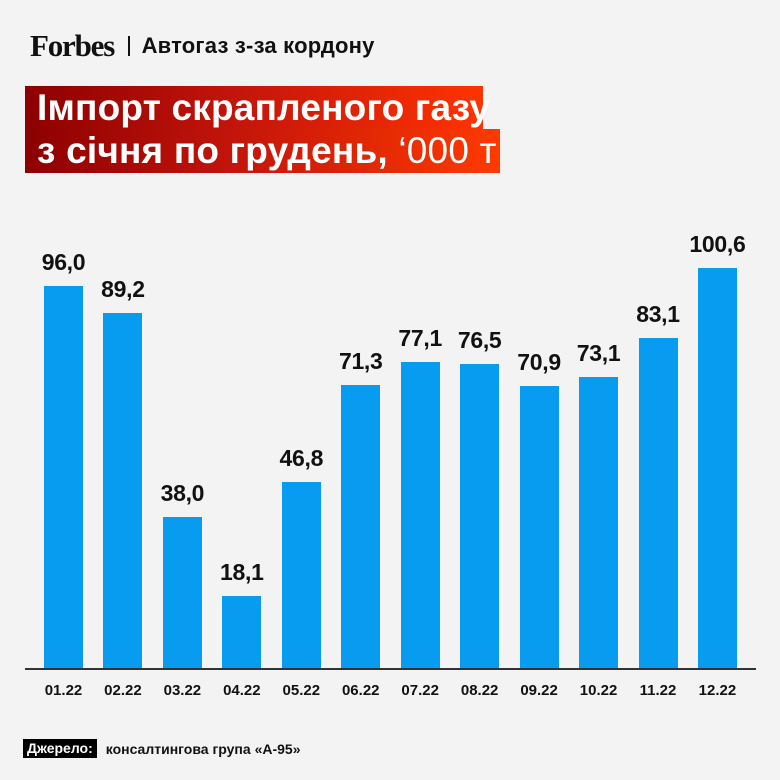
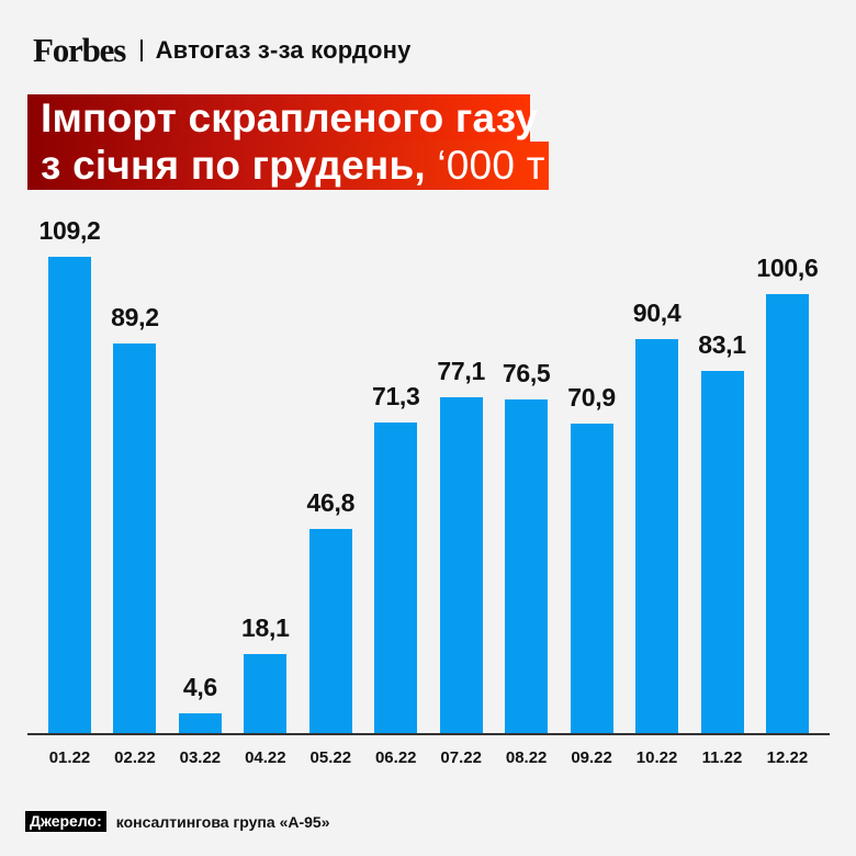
01.22: 96,0 -> 109,2
03.22: 38,0 -> 4,6
10.22: 73,1 -> 90,4
